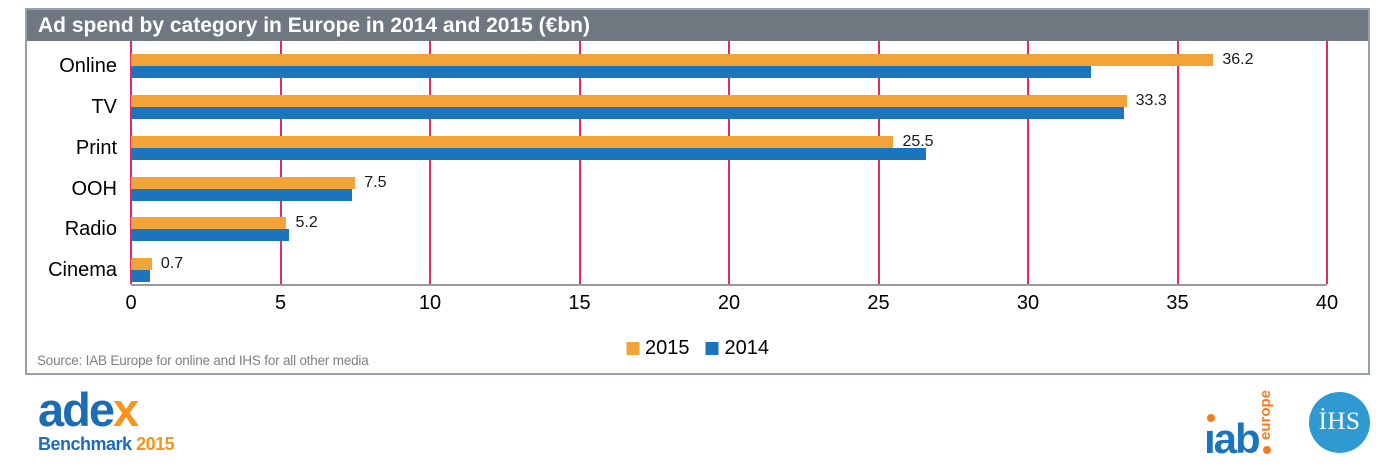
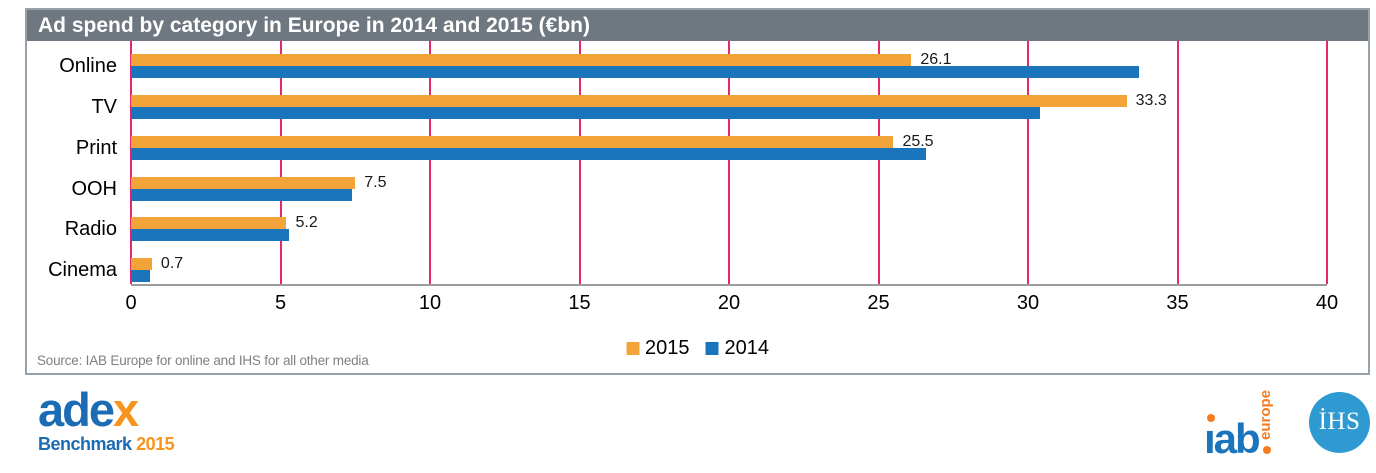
2015/Online: 36.2 -> 26.1
2014/Online: 32.1 -> 33.7
2014/TV: 33.2 -> 30.4
